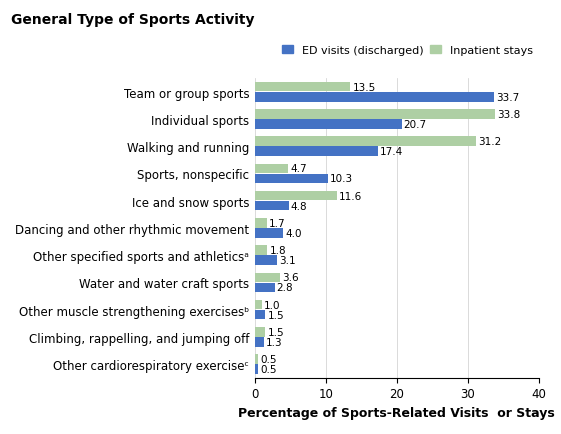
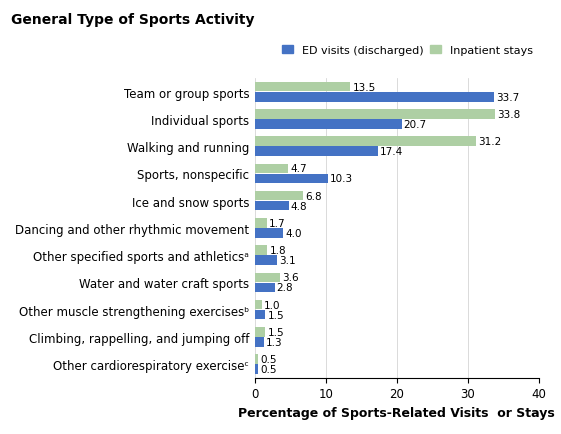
Inpatient stays/Ice and snow sports: 11.6 -> 6.8
